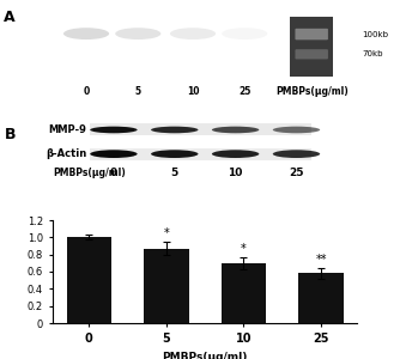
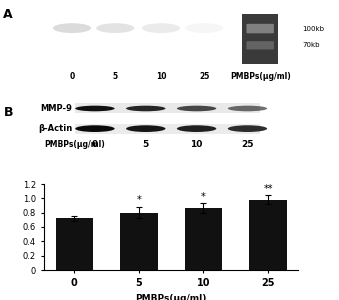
0: 1.00 -> 0.72
5: 0.87 -> 0.80
10: 0.70 -> 0.86
25: 0.58 -> 0.98
